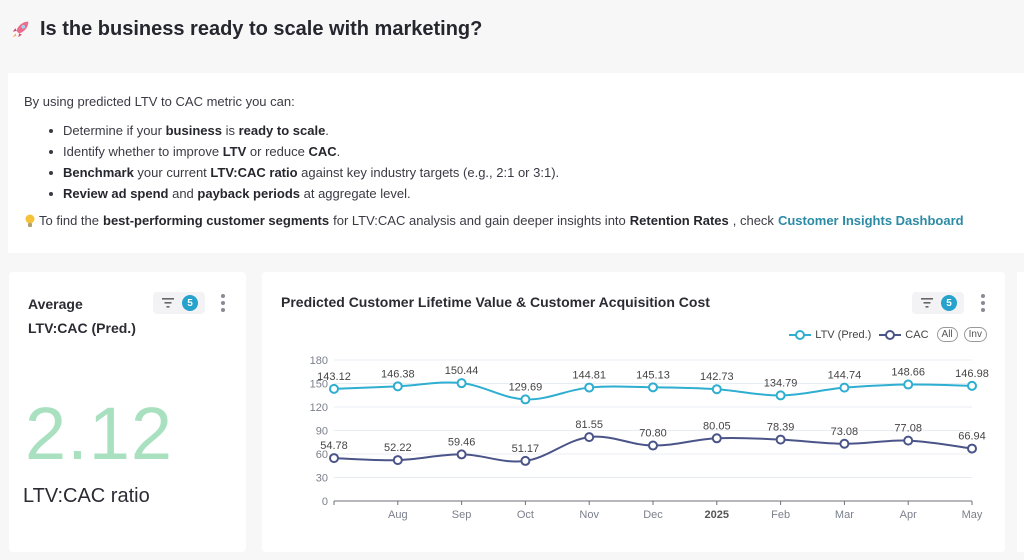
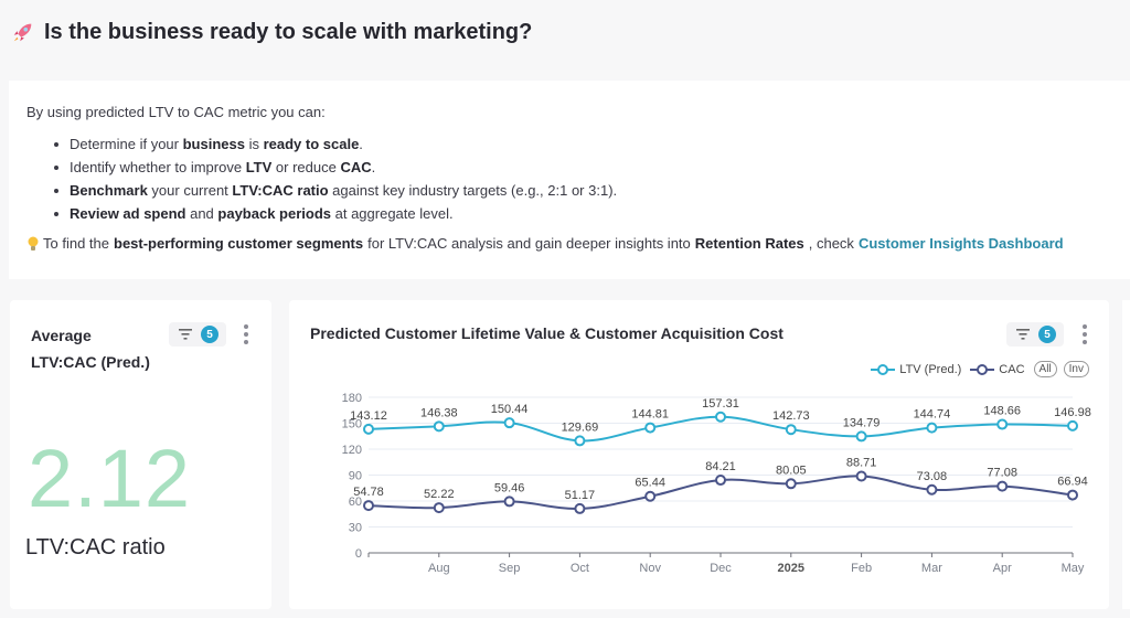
CAC/Nov: 81.55 -> 65.44
LTV (Pred.)/Dec: 145.13 -> 157.31
CAC/Dec: 70.80 -> 84.21
CAC/Feb: 78.39 -> 88.71
